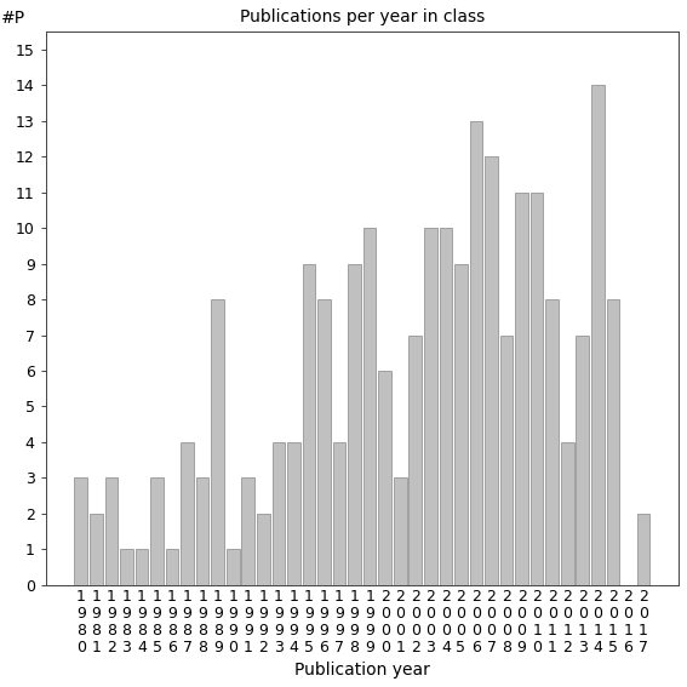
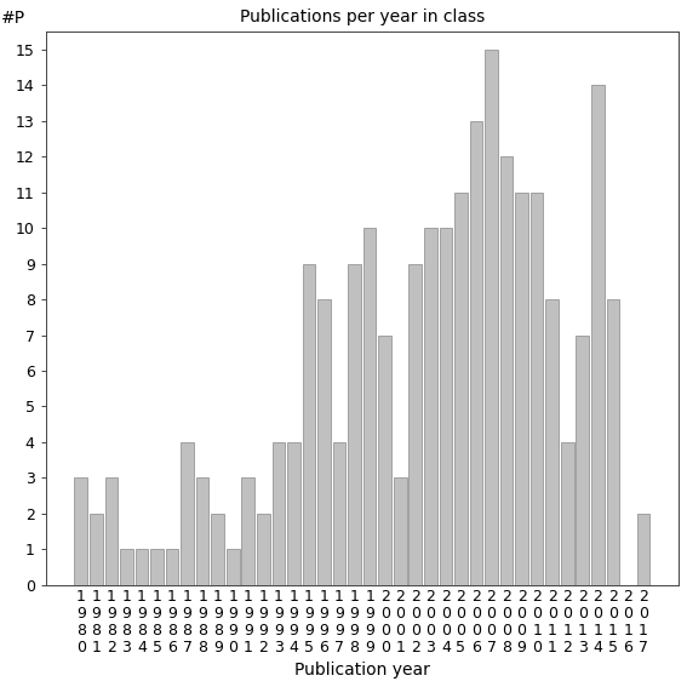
1 9 8 5: 3 -> 1
1 9 8 9: 8 -> 2
2 0 0 0: 6 -> 7
2 0 0 2: 7 -> 9
2 0 0 5: 9 -> 11
2 0 0 7: 12 -> 15
2 0 0 8: 7 -> 12
